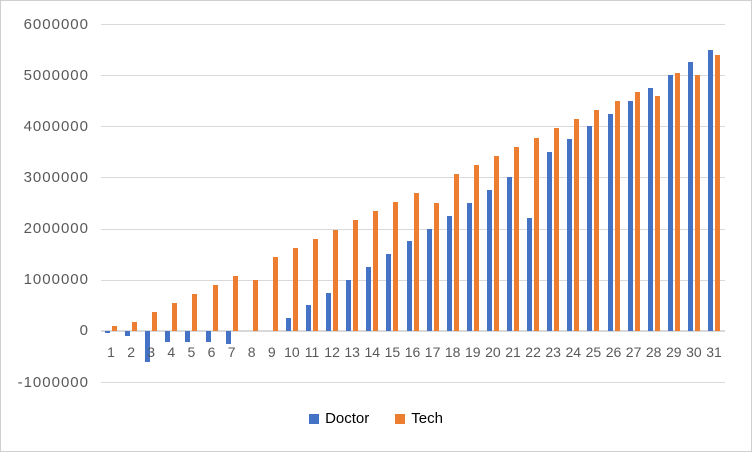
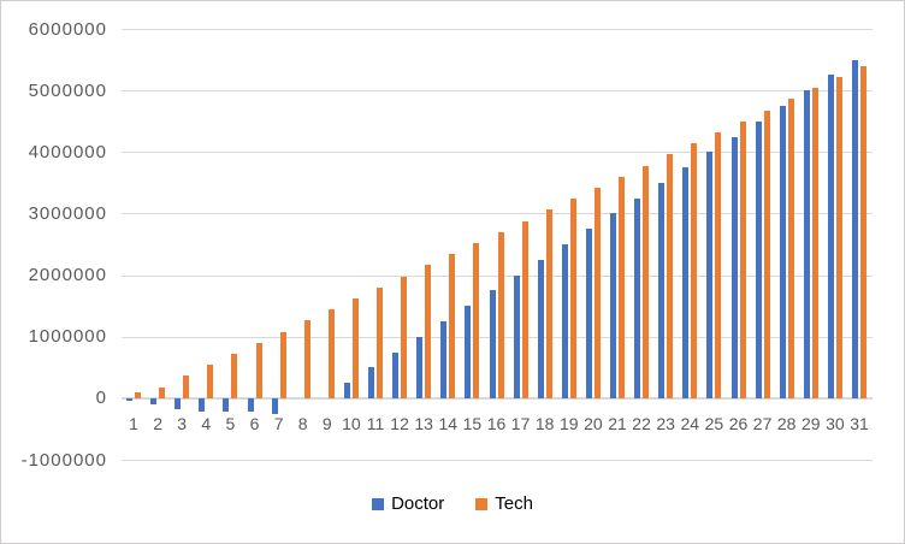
Doctor/3: -600000 -> -200000
Tech/8: 1000000 -> 1300000
Tech/17: 2500000 -> 2900000
Doctor/22: 2200000 -> 3200000
Tech/28: 4600000 -> 4900000
Tech/30: 5000000 -> 5200000
